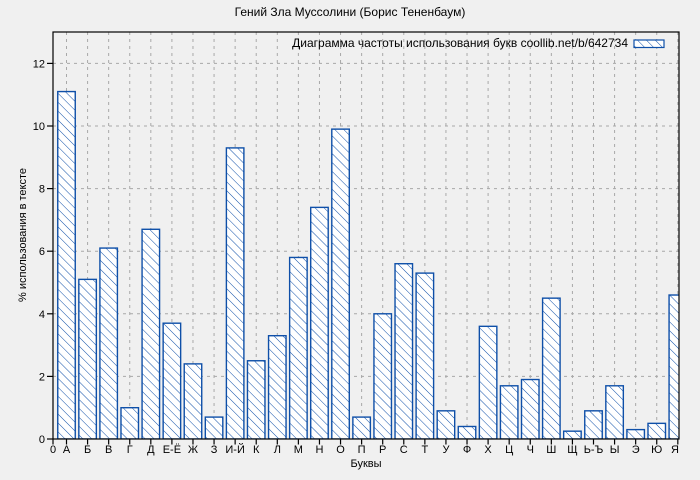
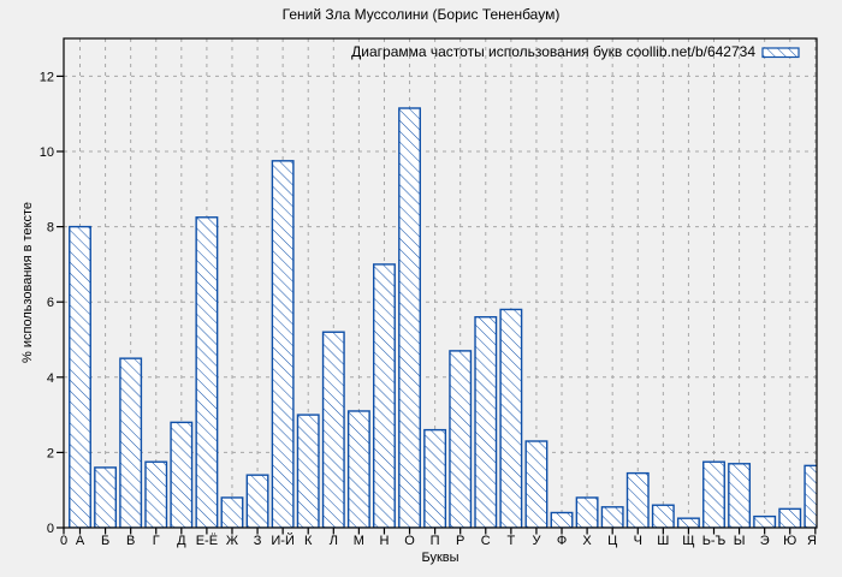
А: 11.1 -> 8.0
Б: 5.1 -> 1.6
В: 6.1 -> 4.5
Г: 1.0 -> 1.8
Д: 6.7 -> 2.8
Е-Ё: 3.7 -> 8.2
Ж: 2.4 -> 0.8
З: 0.7 -> 1.4
И-Й: 9.3 -> 9.8
К: 2.5 -> 3.0
Л: 3.3 -> 5.2
М: 5.8 -> 3.1
Н: 7.4 -> 7.0
О: 9.9 -> 11.2
П: 0.7 -> 2.6
Р: 4.0 -> 4.7
Т: 5.3 -> 5.8
У: 0.9 -> 2.3
Х: 3.6 -> 0.8
Ц: 1.7 -> 0.6
Ч: 1.9 -> 1.4
Ш: 4.5 -> 0.6
Ь-Ъ: 0.9 -> 1.8
Я: 4.6 -> 1.6
